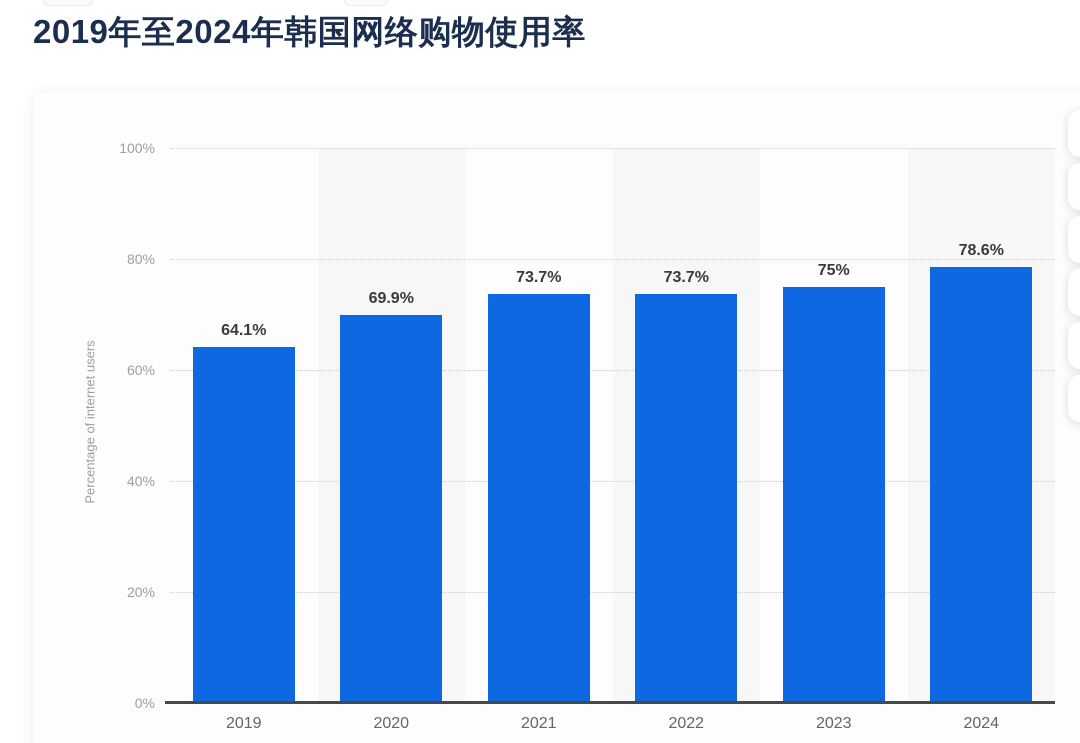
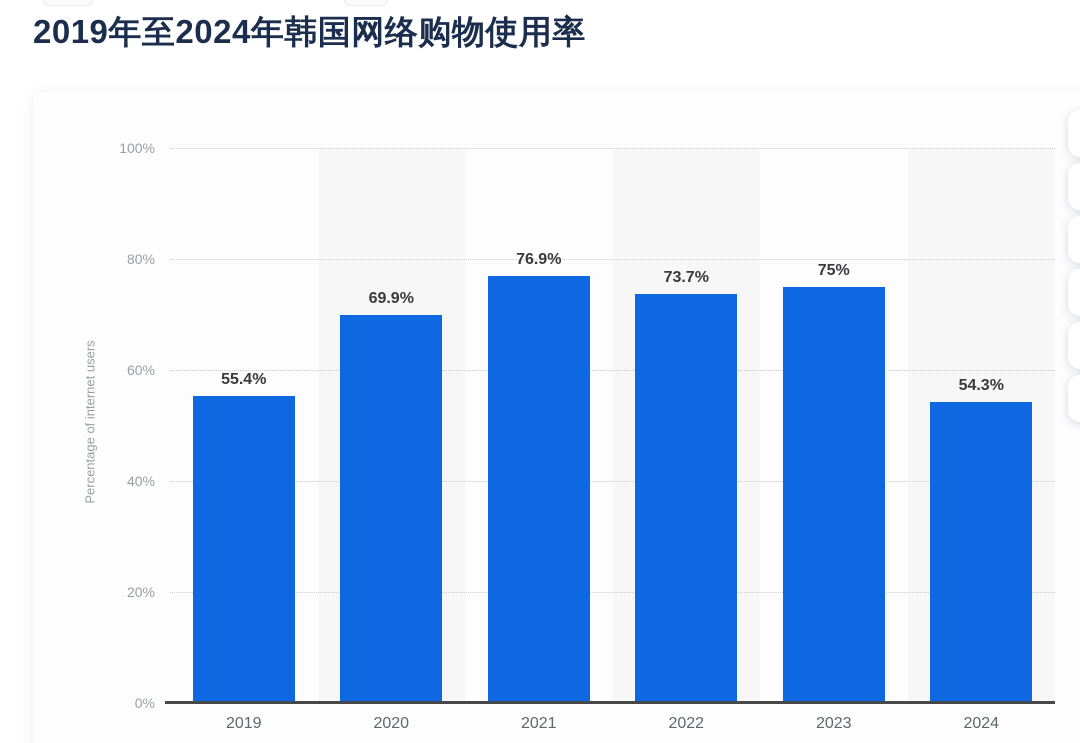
2019: 64.1% -> 55.4%
2021: 73.7% -> 76.9%
2024: 78.6% -> 54.3%
